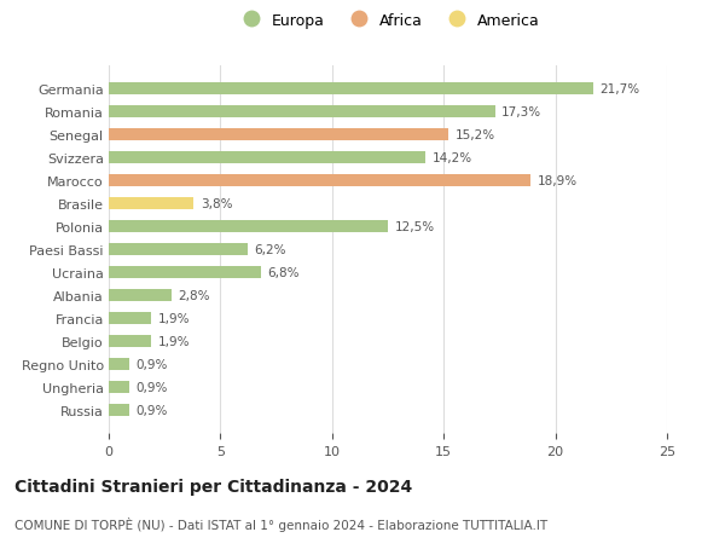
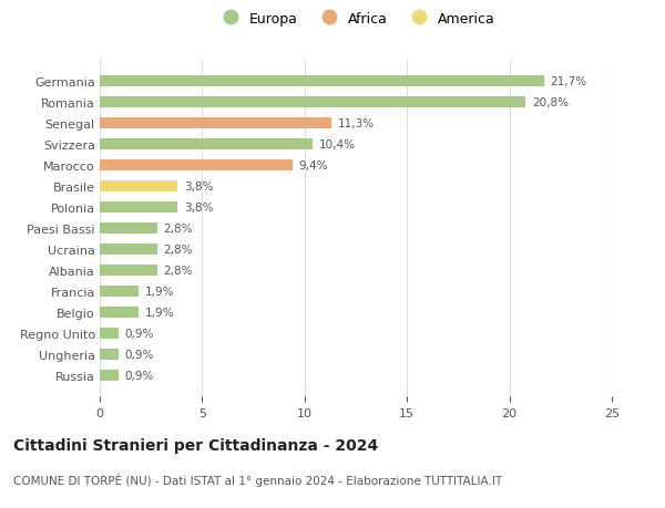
Romania: 17,3% -> 20,8%
Senegal: 15,2% -> 11,3%
Svizzera: 14,2% -> 10,4%
Marocco: 18,9% -> 9,4%
Polonia: 12,5% -> 3,8%
Paesi Bassi: 6,2% -> 2,8%
Ucraina: 6,8% -> 2,8%
